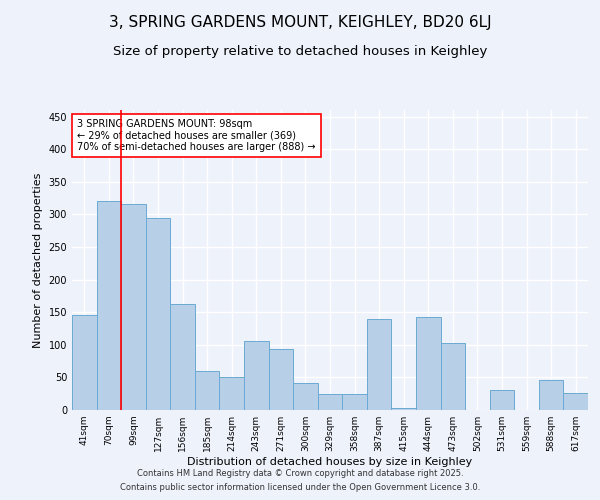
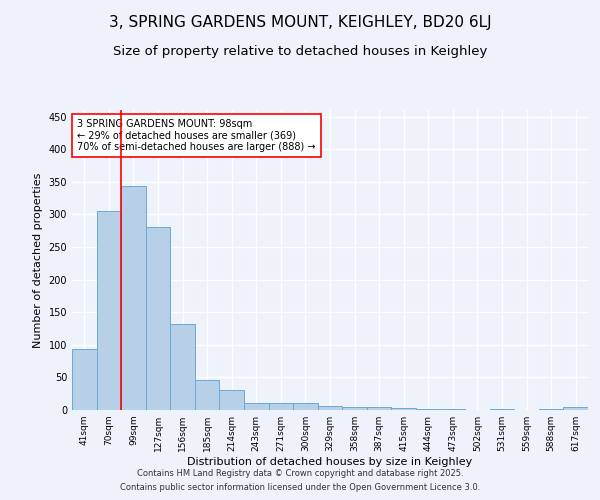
41sqm: 146 -> 93
70sqm: 320 -> 305
99sqm: 316 -> 343
127sqm: 294 -> 280
156sqm: 162 -> 132
185sqm: 60 -> 46
214sqm: 50 -> 30
243sqm: 106 -> 10
271sqm: 94 -> 11
300sqm: 42 -> 10
329sqm: 24 -> 6
358sqm: 24 -> 4
387sqm: 140 -> 4
444sqm: 142 -> 1
473sqm: 102 -> 1
531sqm: 30 -> 1
588sqm: 46 -> 1
617sqm: 26 -> 5
